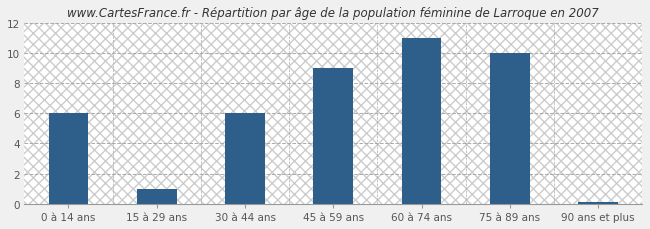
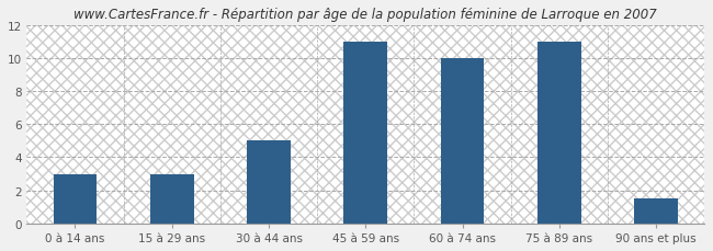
0 à 14 ans: 6.0 -> 3.0
15 à 29 ans: 1.0 -> 3.0
30 à 44 ans: 6.0 -> 5.0
45 à 59 ans: 9.0 -> 11.0
60 à 74 ans: 11.0 -> 10.0
75 à 89 ans: 10.0 -> 11.0
90 ans et plus: 0.1 -> 1.5
